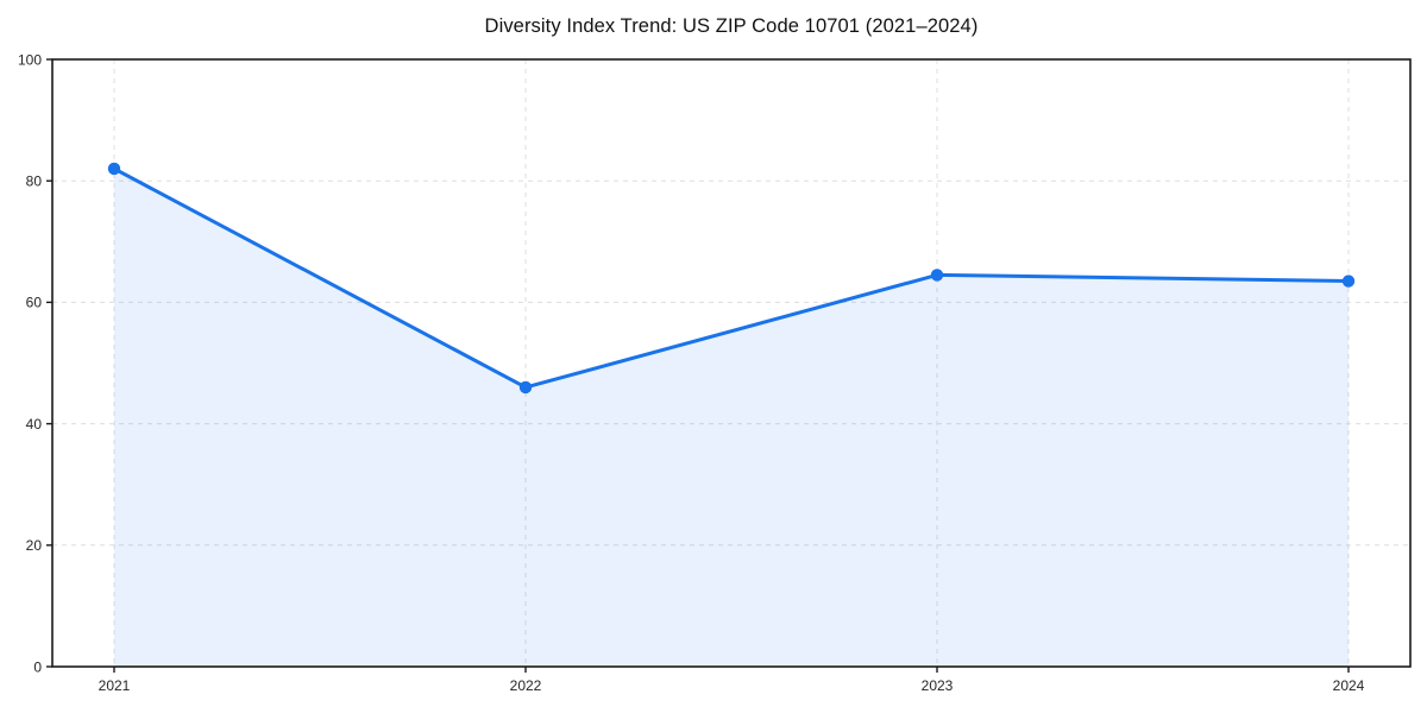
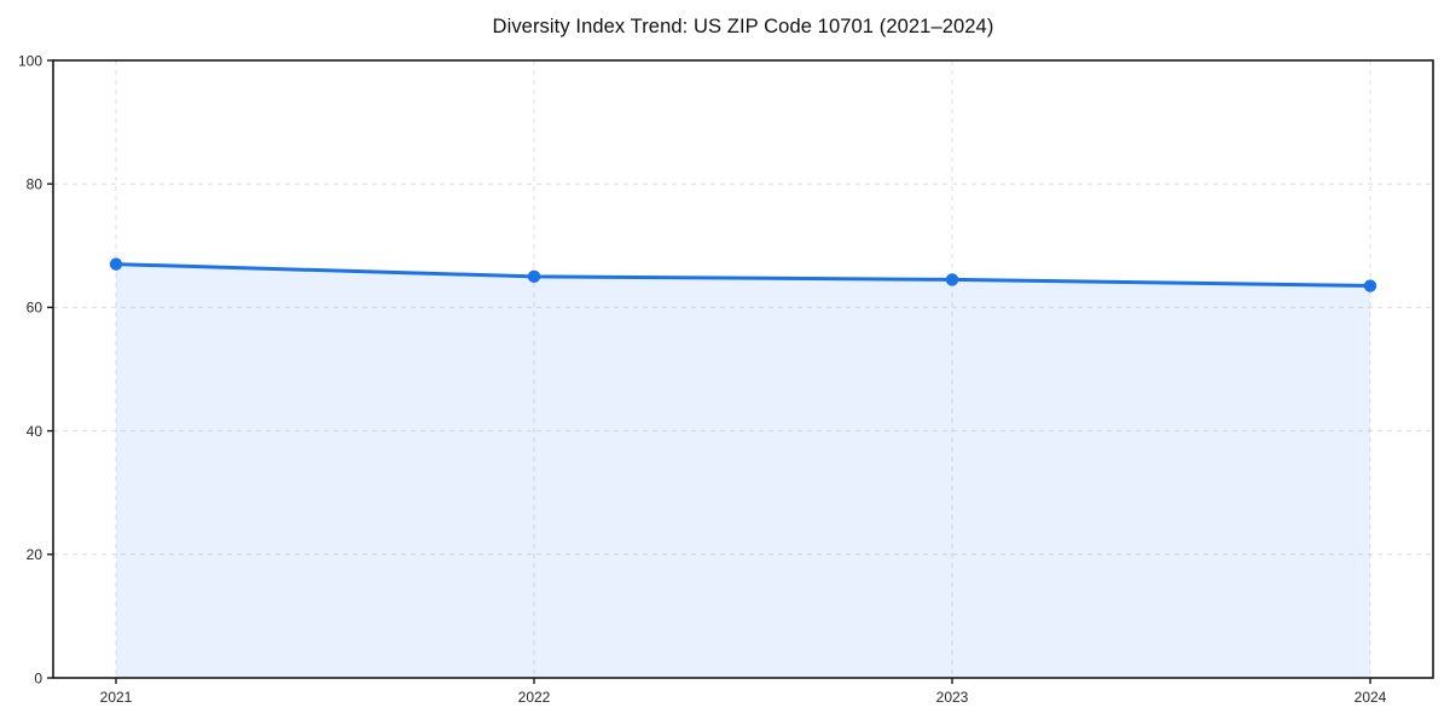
2021: 82 -> 67
2022: 46 -> 65
